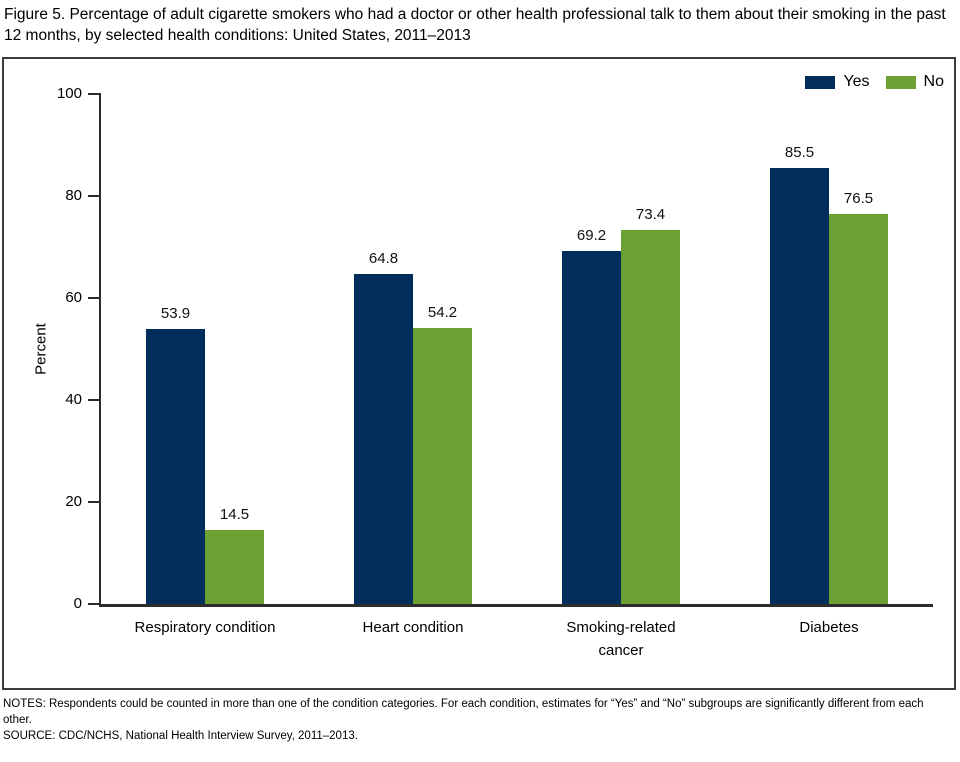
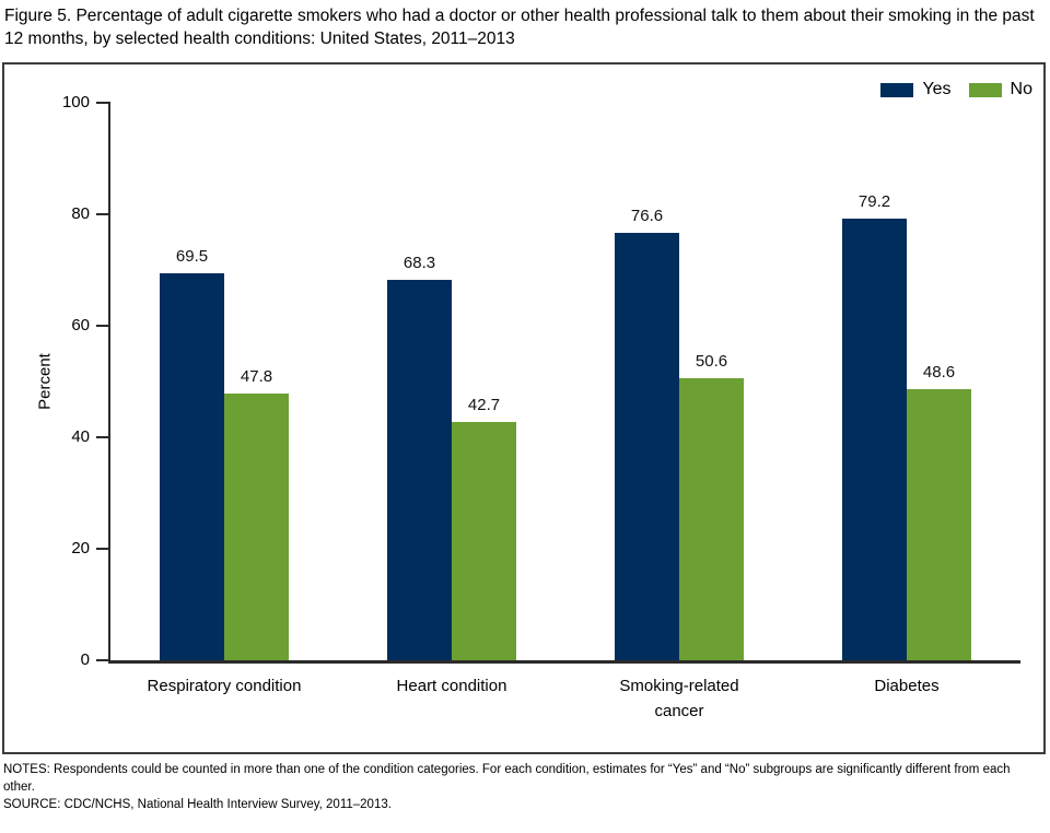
Yes/Respiratory condition: 53.9 -> 69.5
No/Respiratory condition: 14.5 -> 47.8
Yes/Heart condition: 64.8 -> 68.3
No/Heart condition: 54.2 -> 42.7
Yes/Smoking-related cancer: 69.2 -> 76.6
No/Smoking-related cancer: 73.4 -> 50.6
Yes/Diabetes: 85.5 -> 79.2
No/Diabetes: 76.5 -> 48.6
